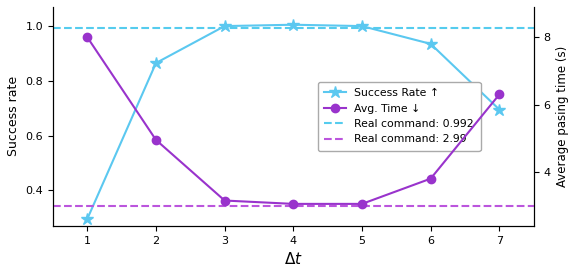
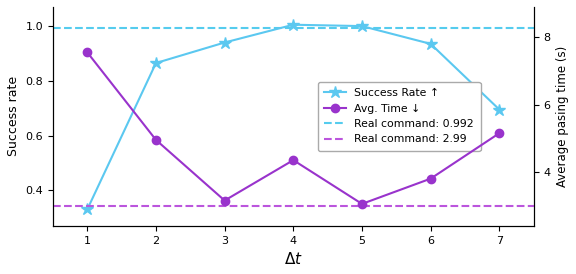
Success Rate ↑/1: 0.295 -> 0.330
Avg. Time ↓/1: 8.00 -> 7.55
Success Rate ↑/3: 1.000 -> 0.940
Avg. Time ↓/4: 3.05 -> 4.35
Avg. Time ↓/7: 6.30 -> 5.15
